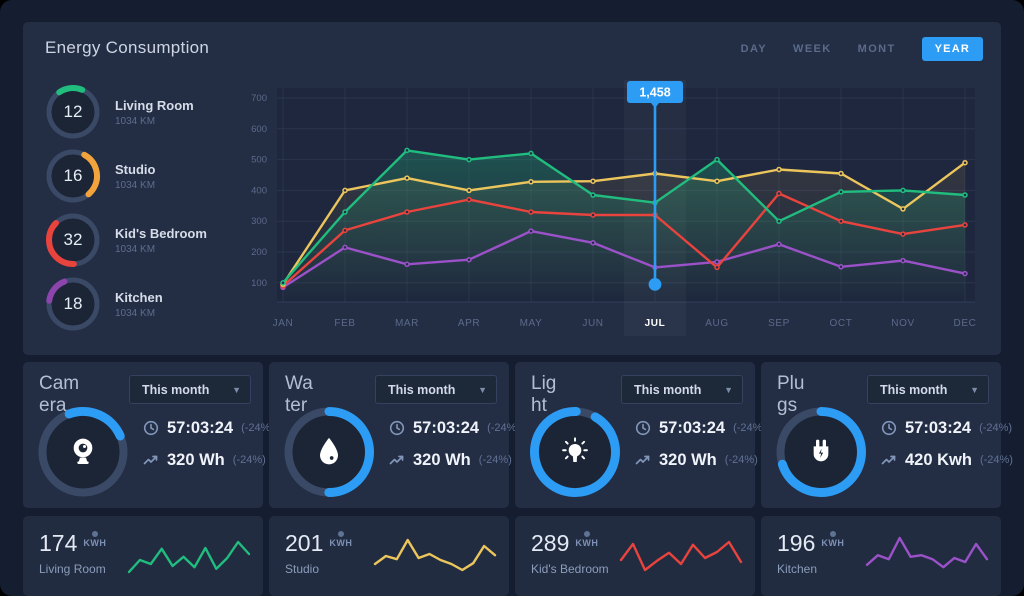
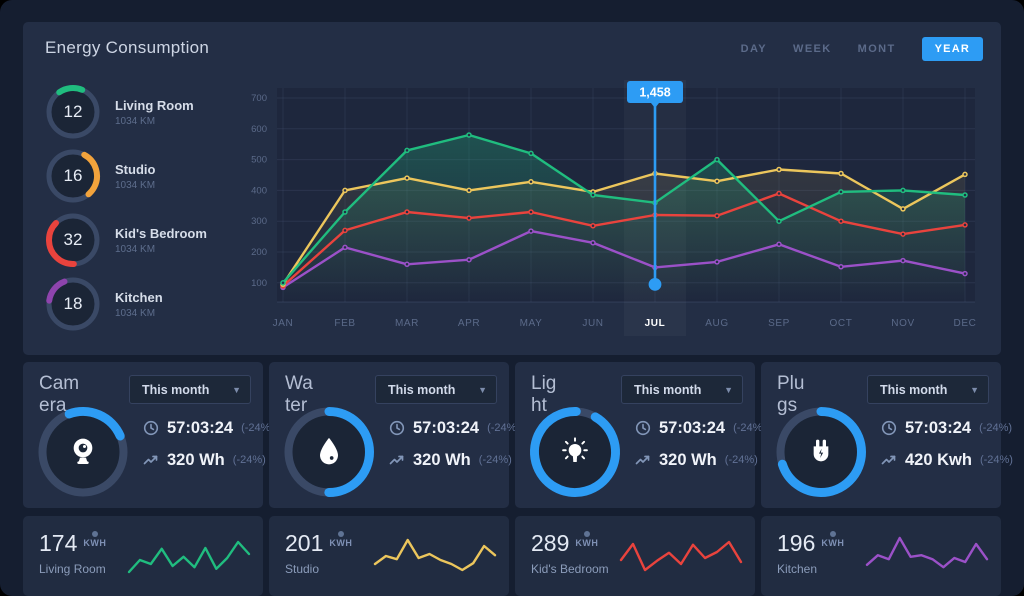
Kid's Bedroom/APR: 370 -> 310
Living Room/APR: 500 -> 580
Kid's Bedroom/JUN: 320 -> 280
Studio/JUN: 430 -> 400
Kid's Bedroom/AUG: 150 -> 320
Studio/DEC: 490 -> 450
